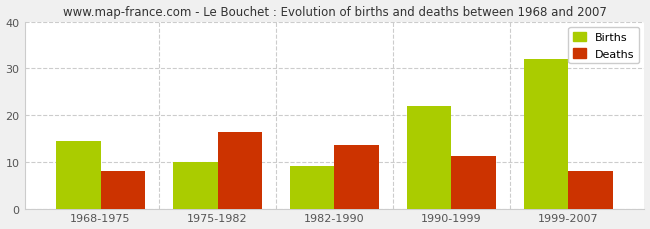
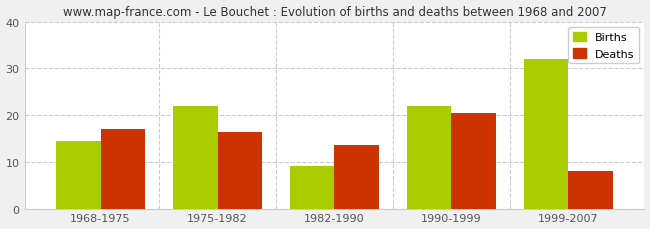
Deaths/1968-1975: 8.0 -> 17.0
Births/1975-1982: 10.0 -> 22.0
Deaths/1990-1999: 11.2 -> 20.5
